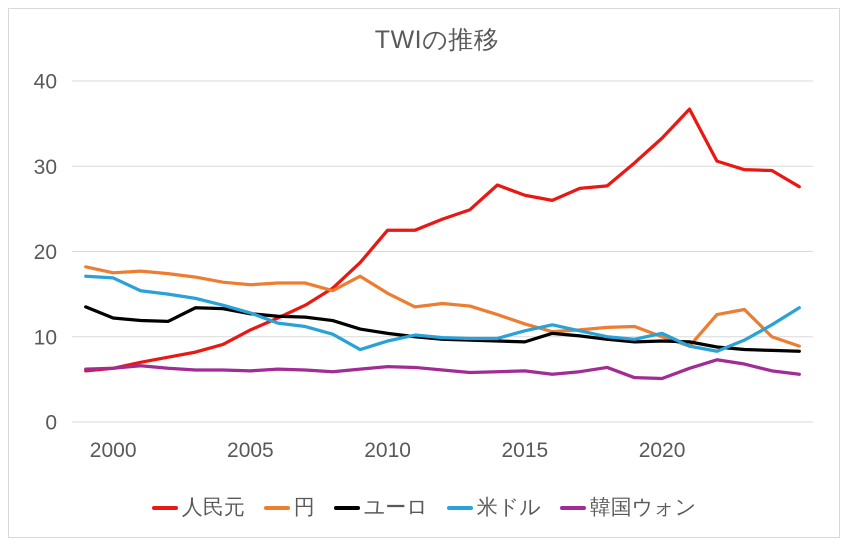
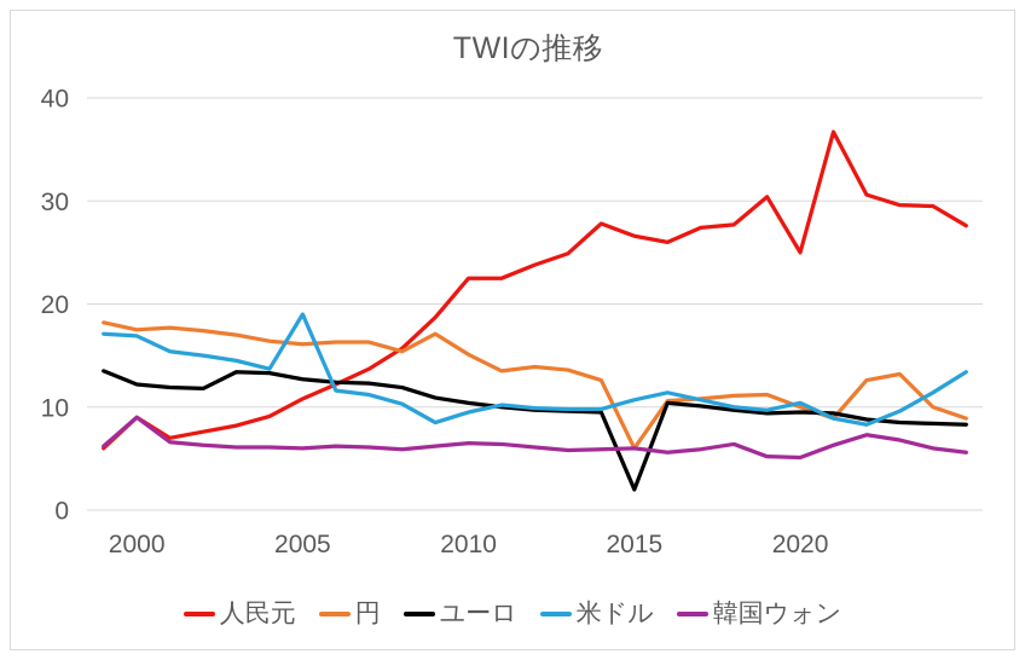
人民元/2000: 6 -> 9
韓国ウォン/2000: 6 -> 9
米ドル/2005: 13 -> 19
円/2015: 12 -> 6
ユーロ/2015: 9 -> 2
人民元/2020: 33 -> 25
